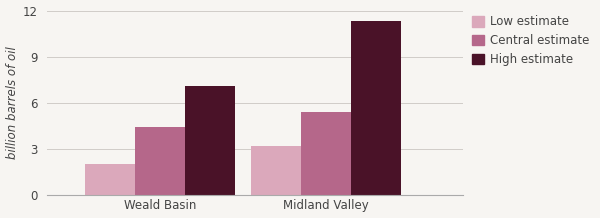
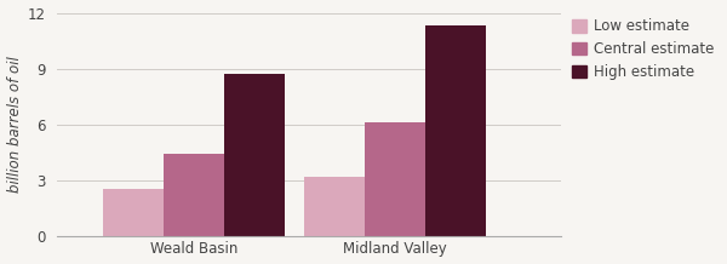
Low estimate/Weald Basin: 2.0 -> 2.5
High estimate/Weald Basin: 7.1 -> 8.7
Central estimate/Midland Valley: 5.4 -> 6.1
